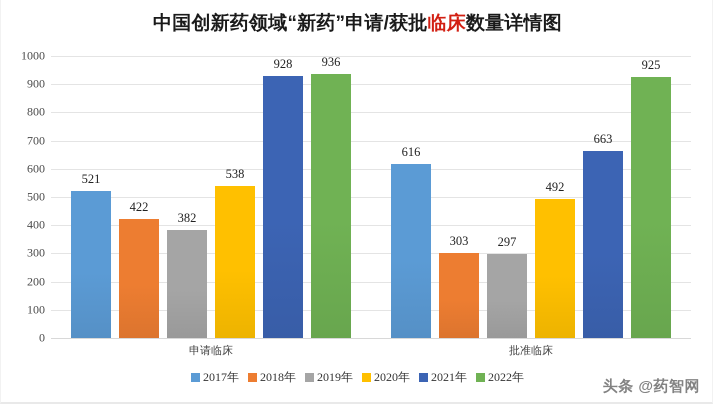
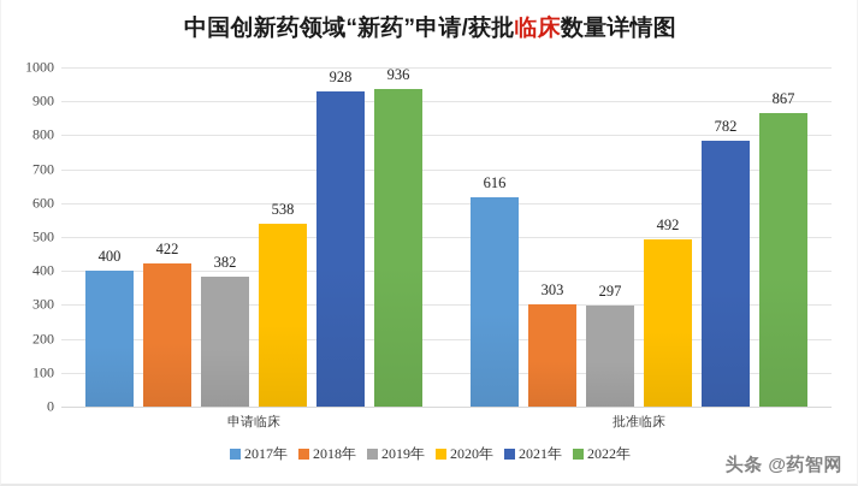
2017年/申请临床: 521 -> 400
2021年/批准临床: 663 -> 782
2022年/批准临床: 925 -> 867
